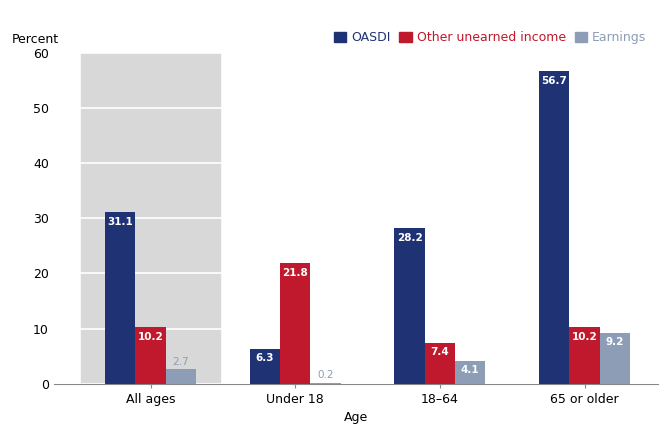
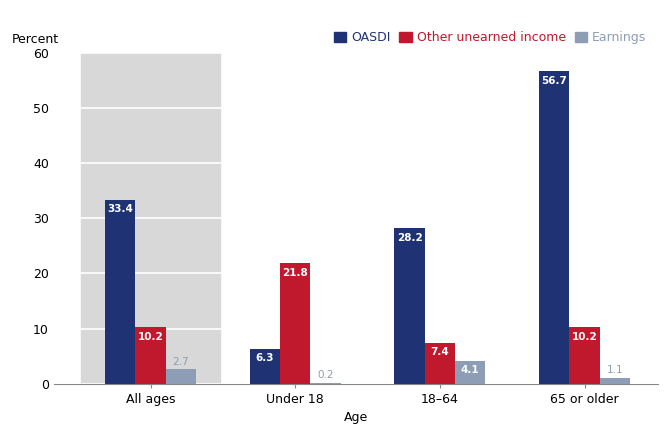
OASDI/All ages: 31.1 -> 33.4
Earnings/65 or older: 9.2 -> 1.1
